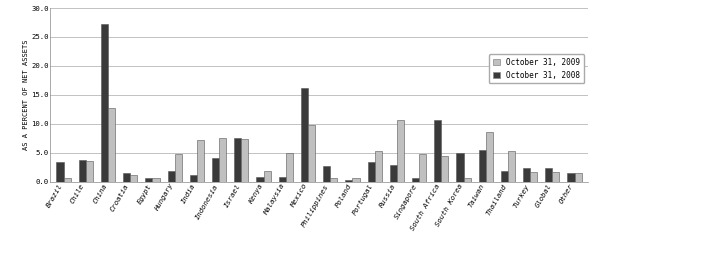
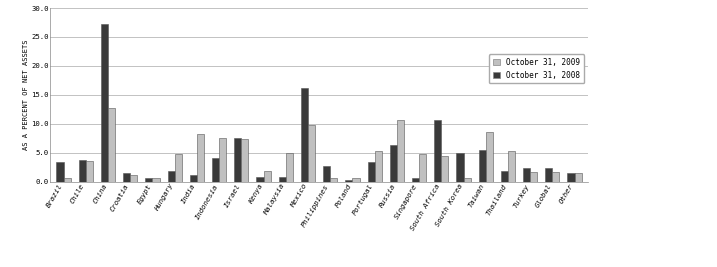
October 31, 2009/India: 7.2 -> 8.3
October 31, 2008/Russia: 2.8 -> 6.4
